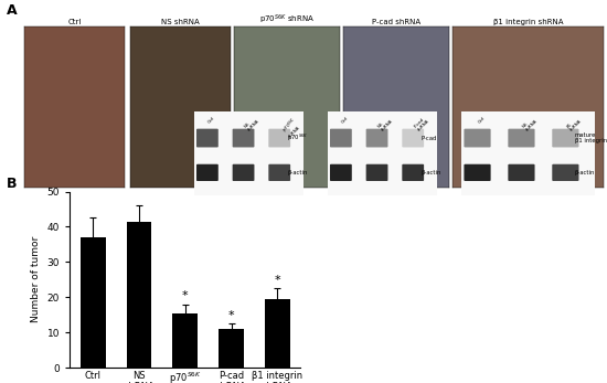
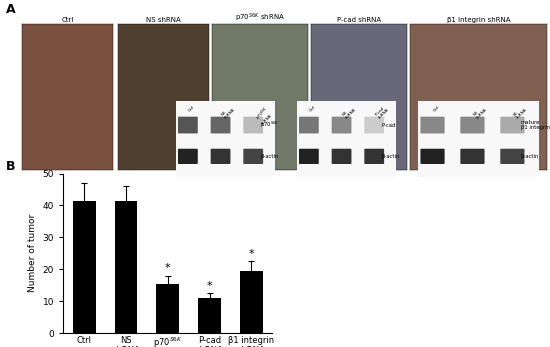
Ctrl: 37.0 -> 41.5
